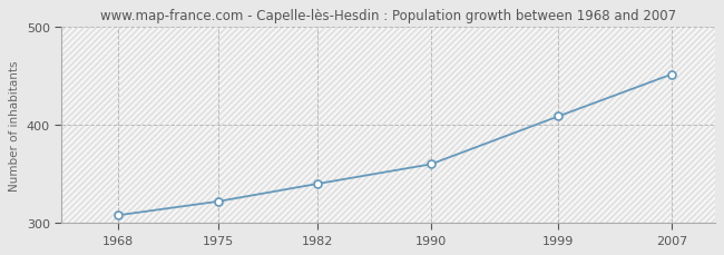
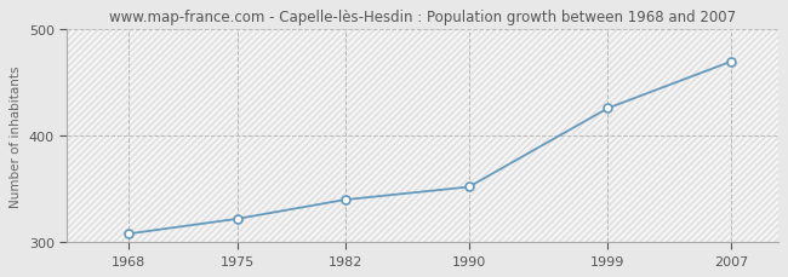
1990: 360 -> 352
1999: 409 -> 426
2007: 452 -> 470
